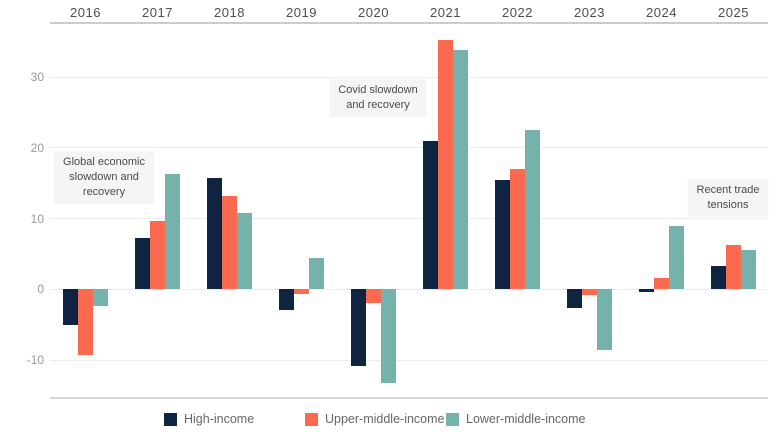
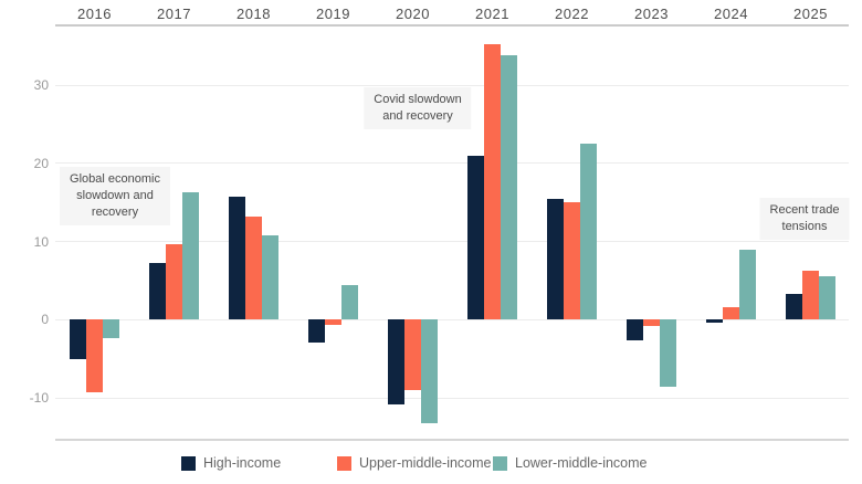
Upper-middle-income/2020: -2 -> -9
Upper-middle-income/2022: 17 -> 15
